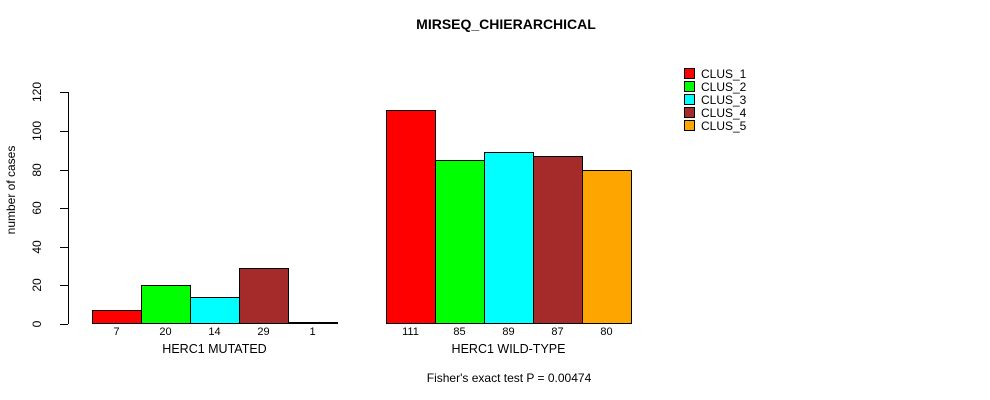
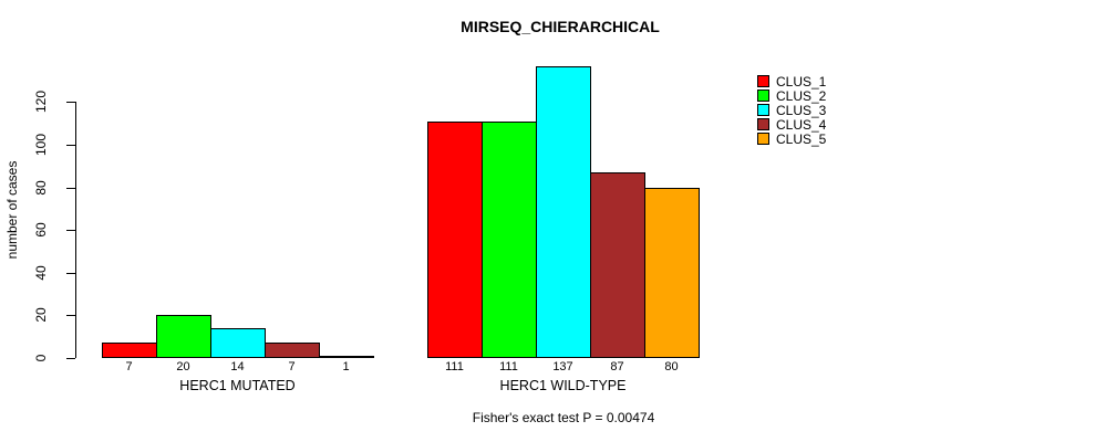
CLUS_4/HERC1 MUTATED: 29 -> 7
CLUS_2/HERC1 WILD-TYPE: 85 -> 111
CLUS_3/HERC1 WILD-TYPE: 89 -> 137
